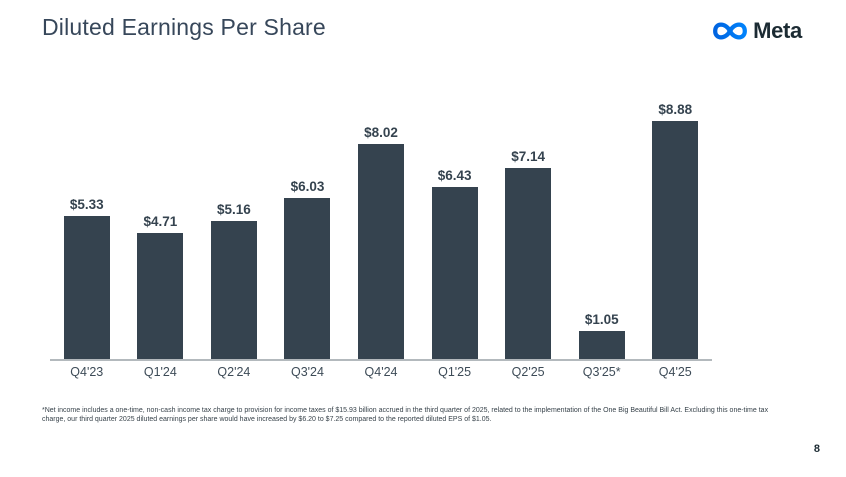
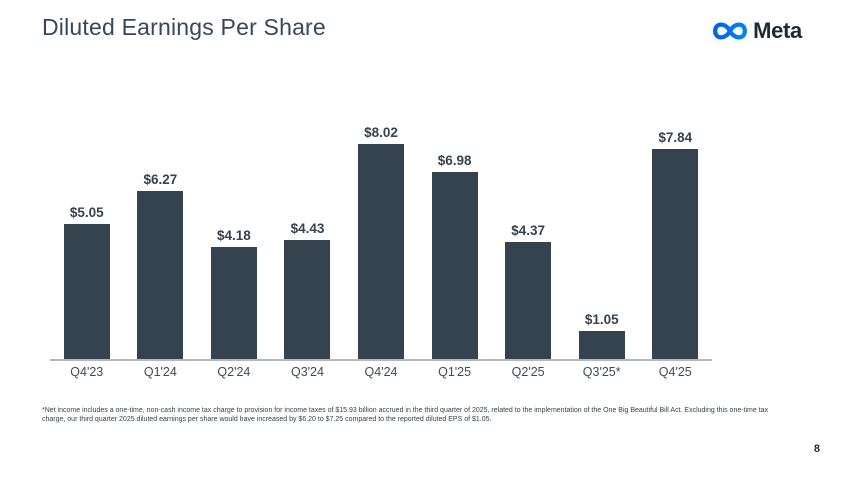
Q4'23: $5.33 -> $5.05
Q1'24: $4.71 -> $6.27
Q2'24: $5.16 -> $4.18
Q3'24: $6.03 -> $4.43
Q1'25: $6.43 -> $6.98
Q2'25: $7.14 -> $4.37
Q4'25: $8.88 -> $7.84
